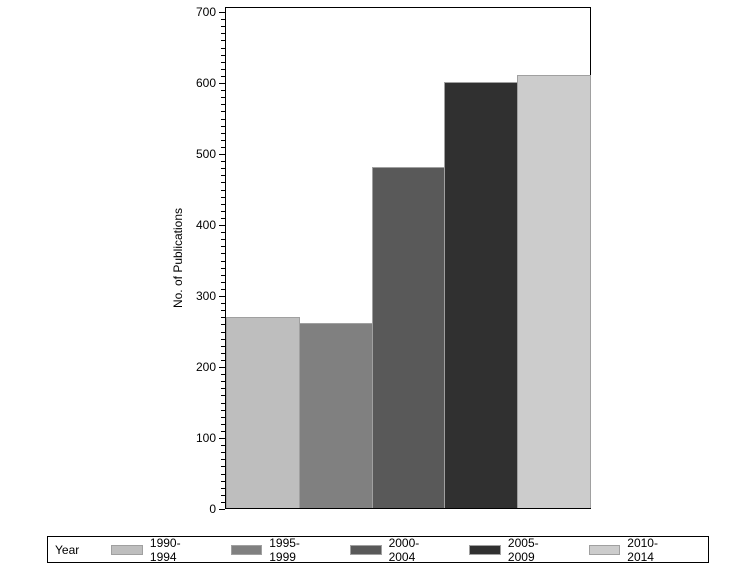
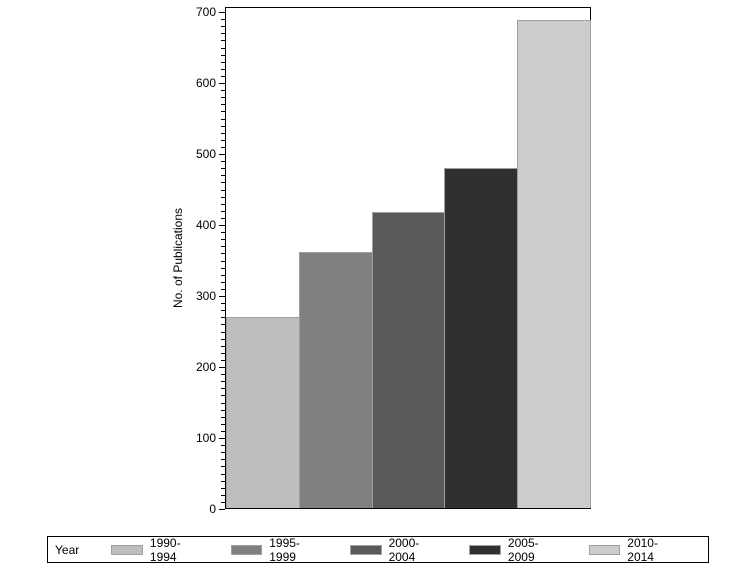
1995-1999: 260 -> 360
2000-2004: 480 -> 420
2005-2009: 600 -> 480
2010-2014: 610 -> 690
